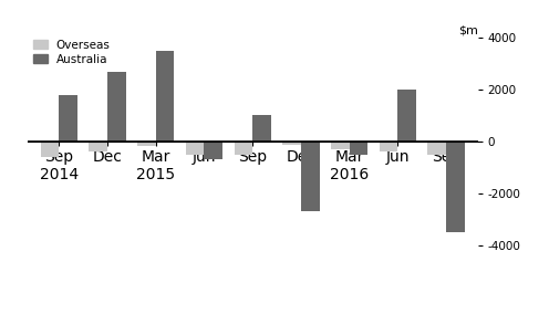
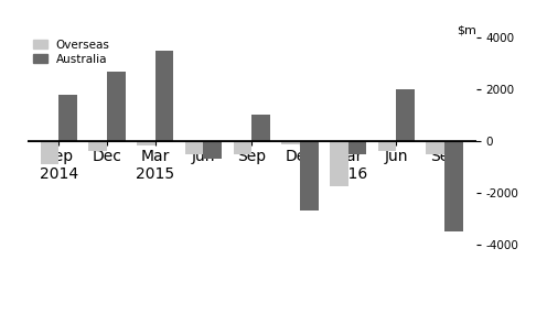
Overseas/Sep 2014: -600 -> -900
Overseas/Mar 2016: -300 -> -1750
